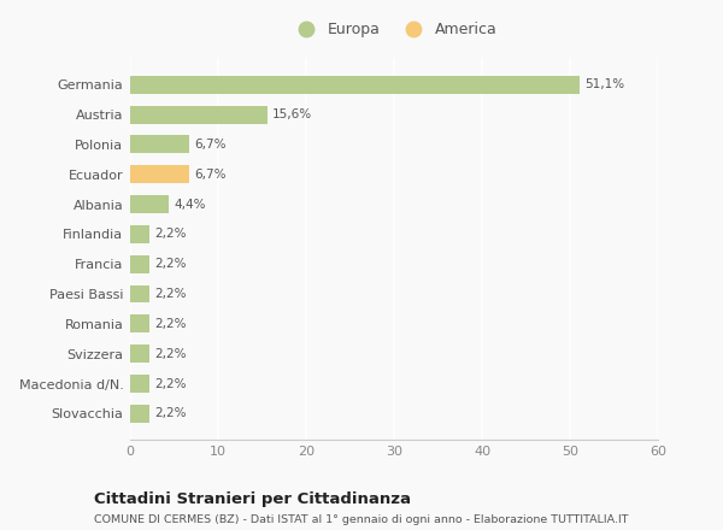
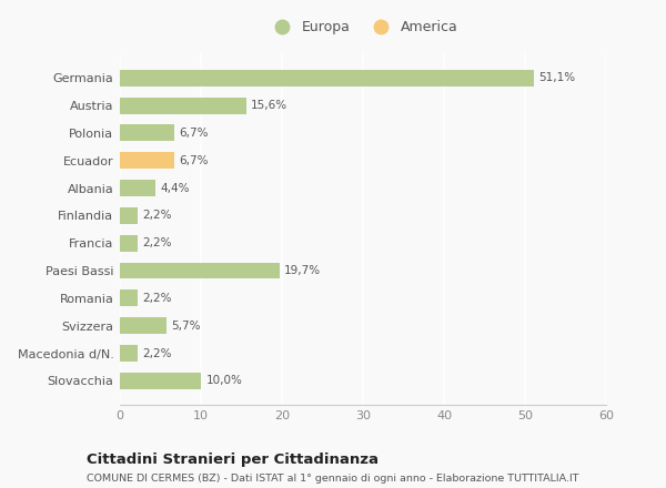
Paesi Bassi: 2,2% -> 19,7%
Svizzera: 2,2% -> 5,7%
Slovacchia: 2,2% -> 10,0%
